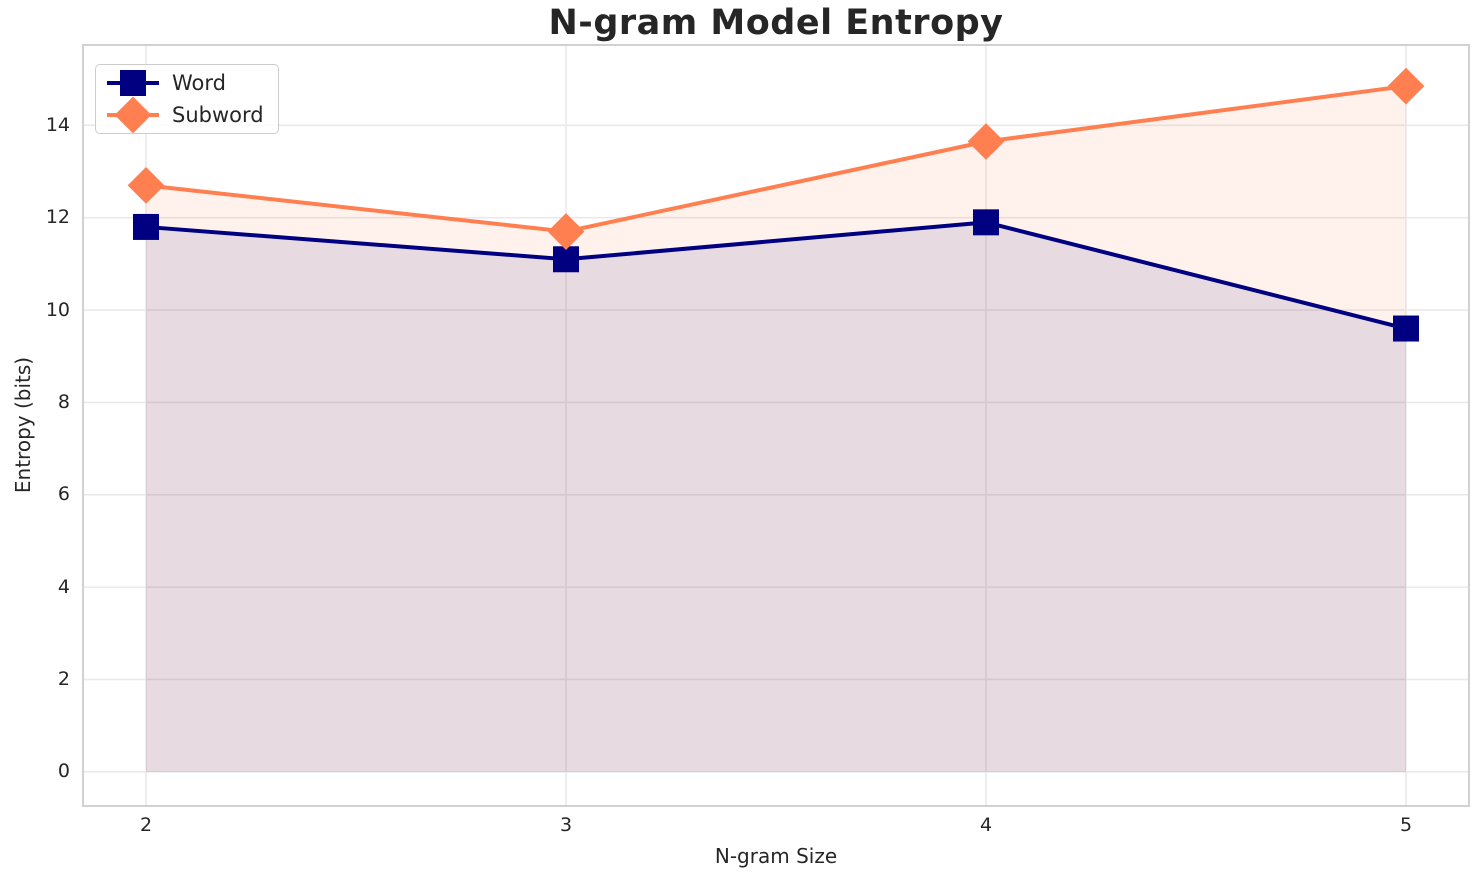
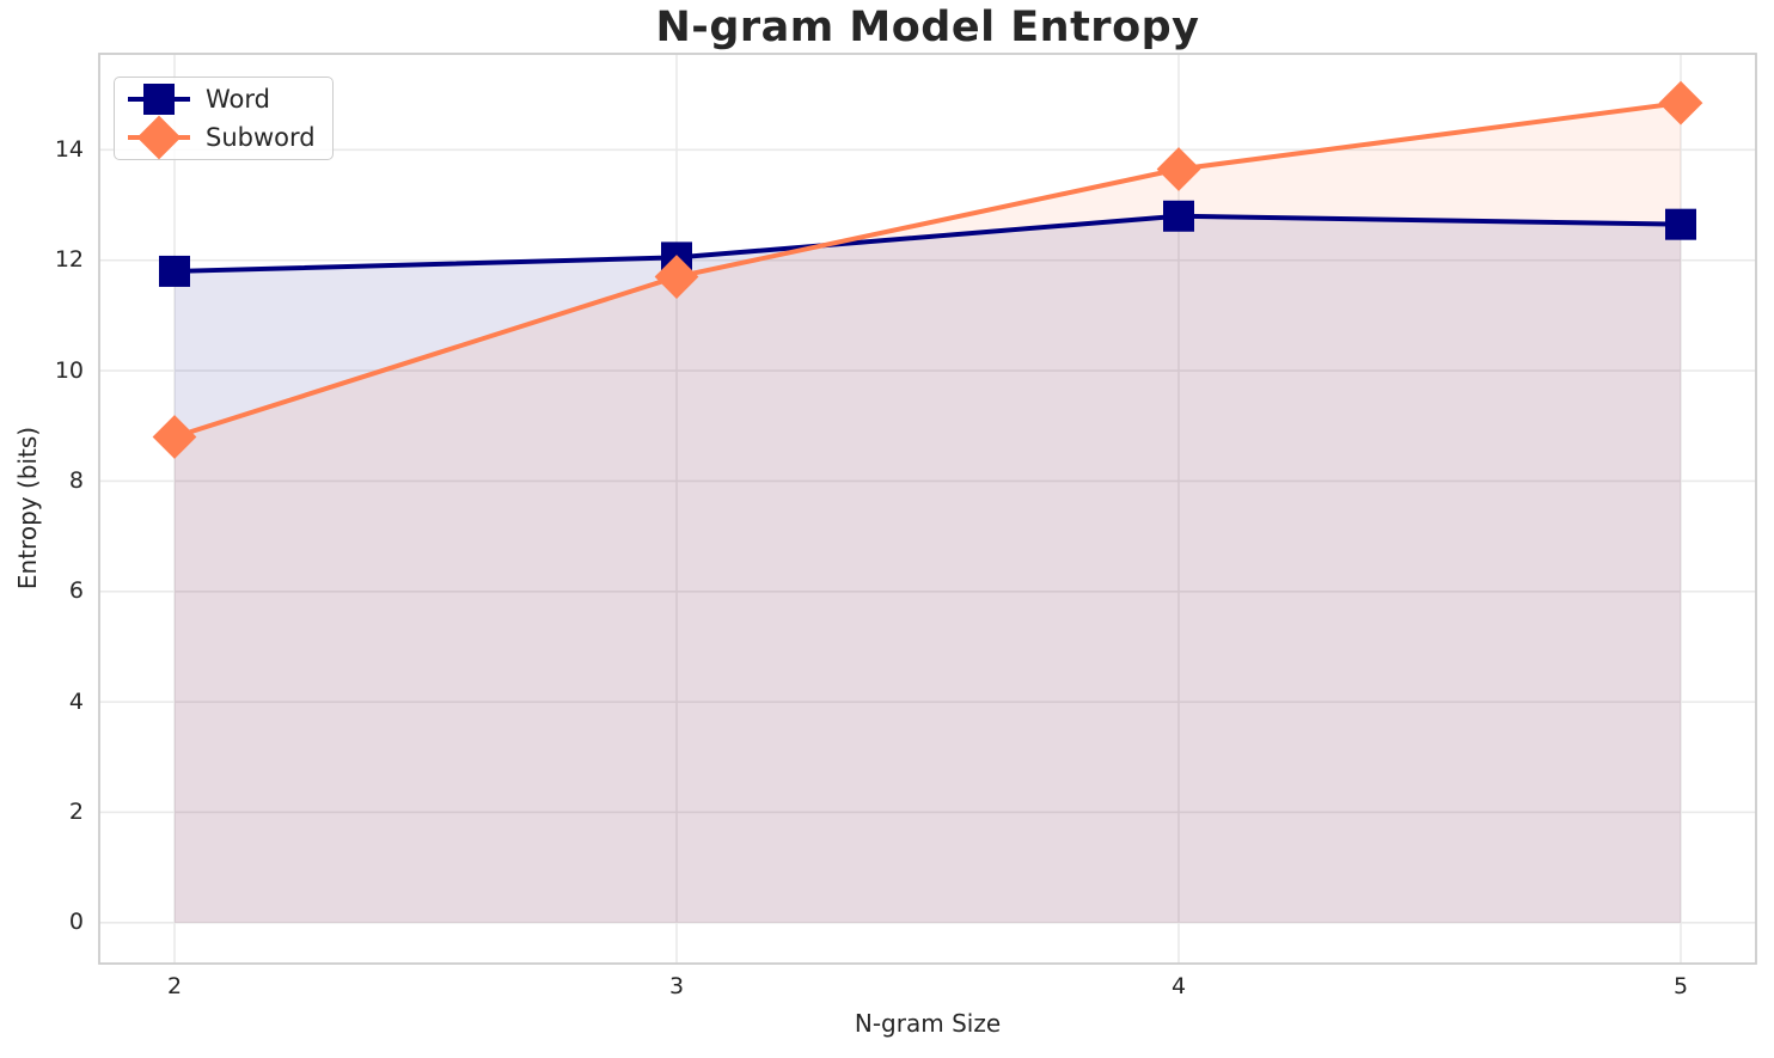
Subword/2: 12.7 -> 8.8
Word/3: 11.1 -> 12.1
Word/4: 11.9 -> 12.8
Word/5: 9.6 -> 12.7
